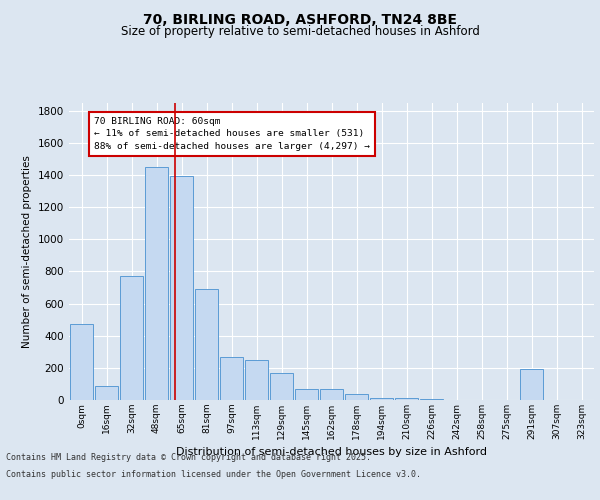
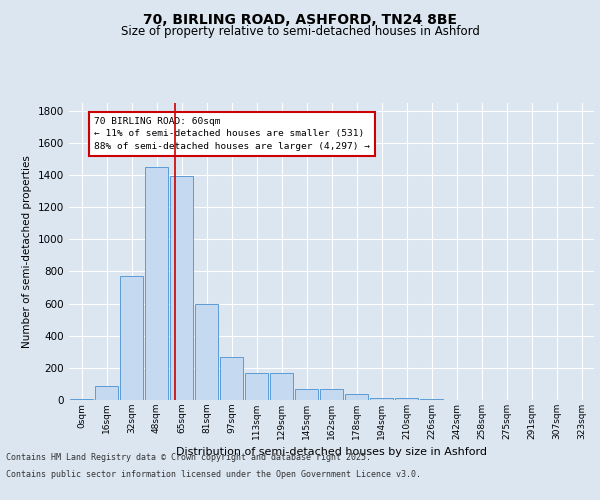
0sqm: 470 -> 0
81sqm: 690 -> 600
113sqm: 250 -> 170
291sqm: 190 -> 0
